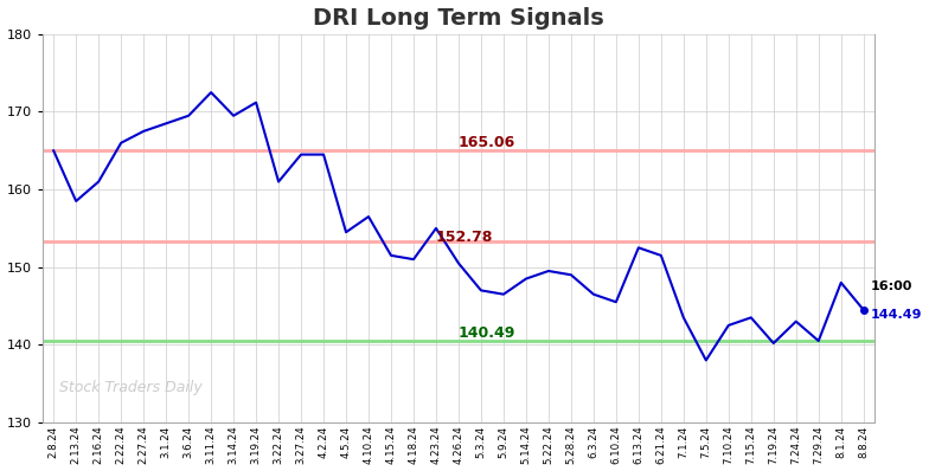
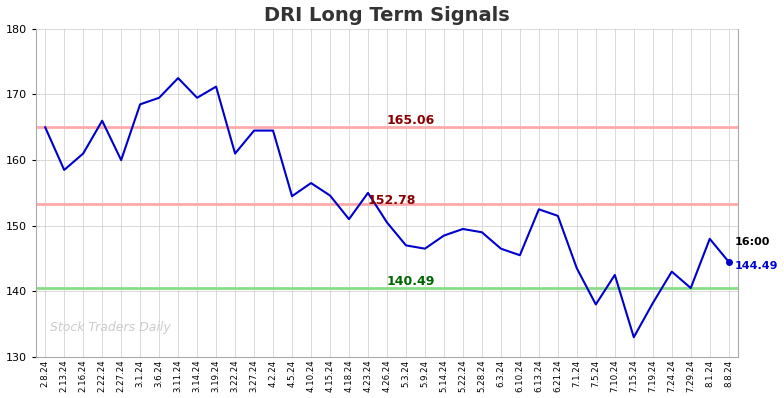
2.27.24: 167.5 -> 160.0
4.15.24: 151.5 -> 154.6
7.15.24: 143.5 -> 133.0
7.19.24: 140.2 -> 138.2
